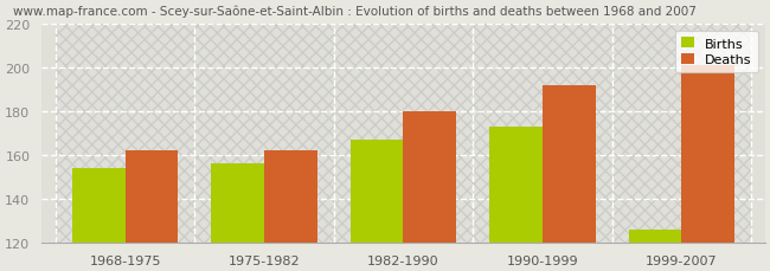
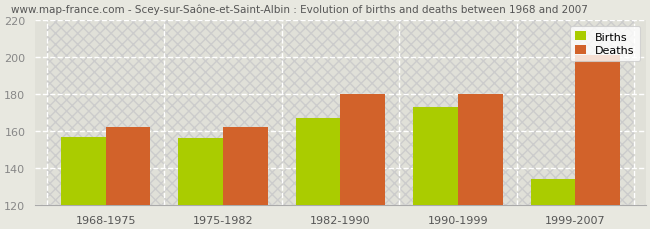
Births/1968-1975: 154 -> 157
Deaths/1990-1999: 192 -> 180
Births/1999-2007: 126 -> 134
